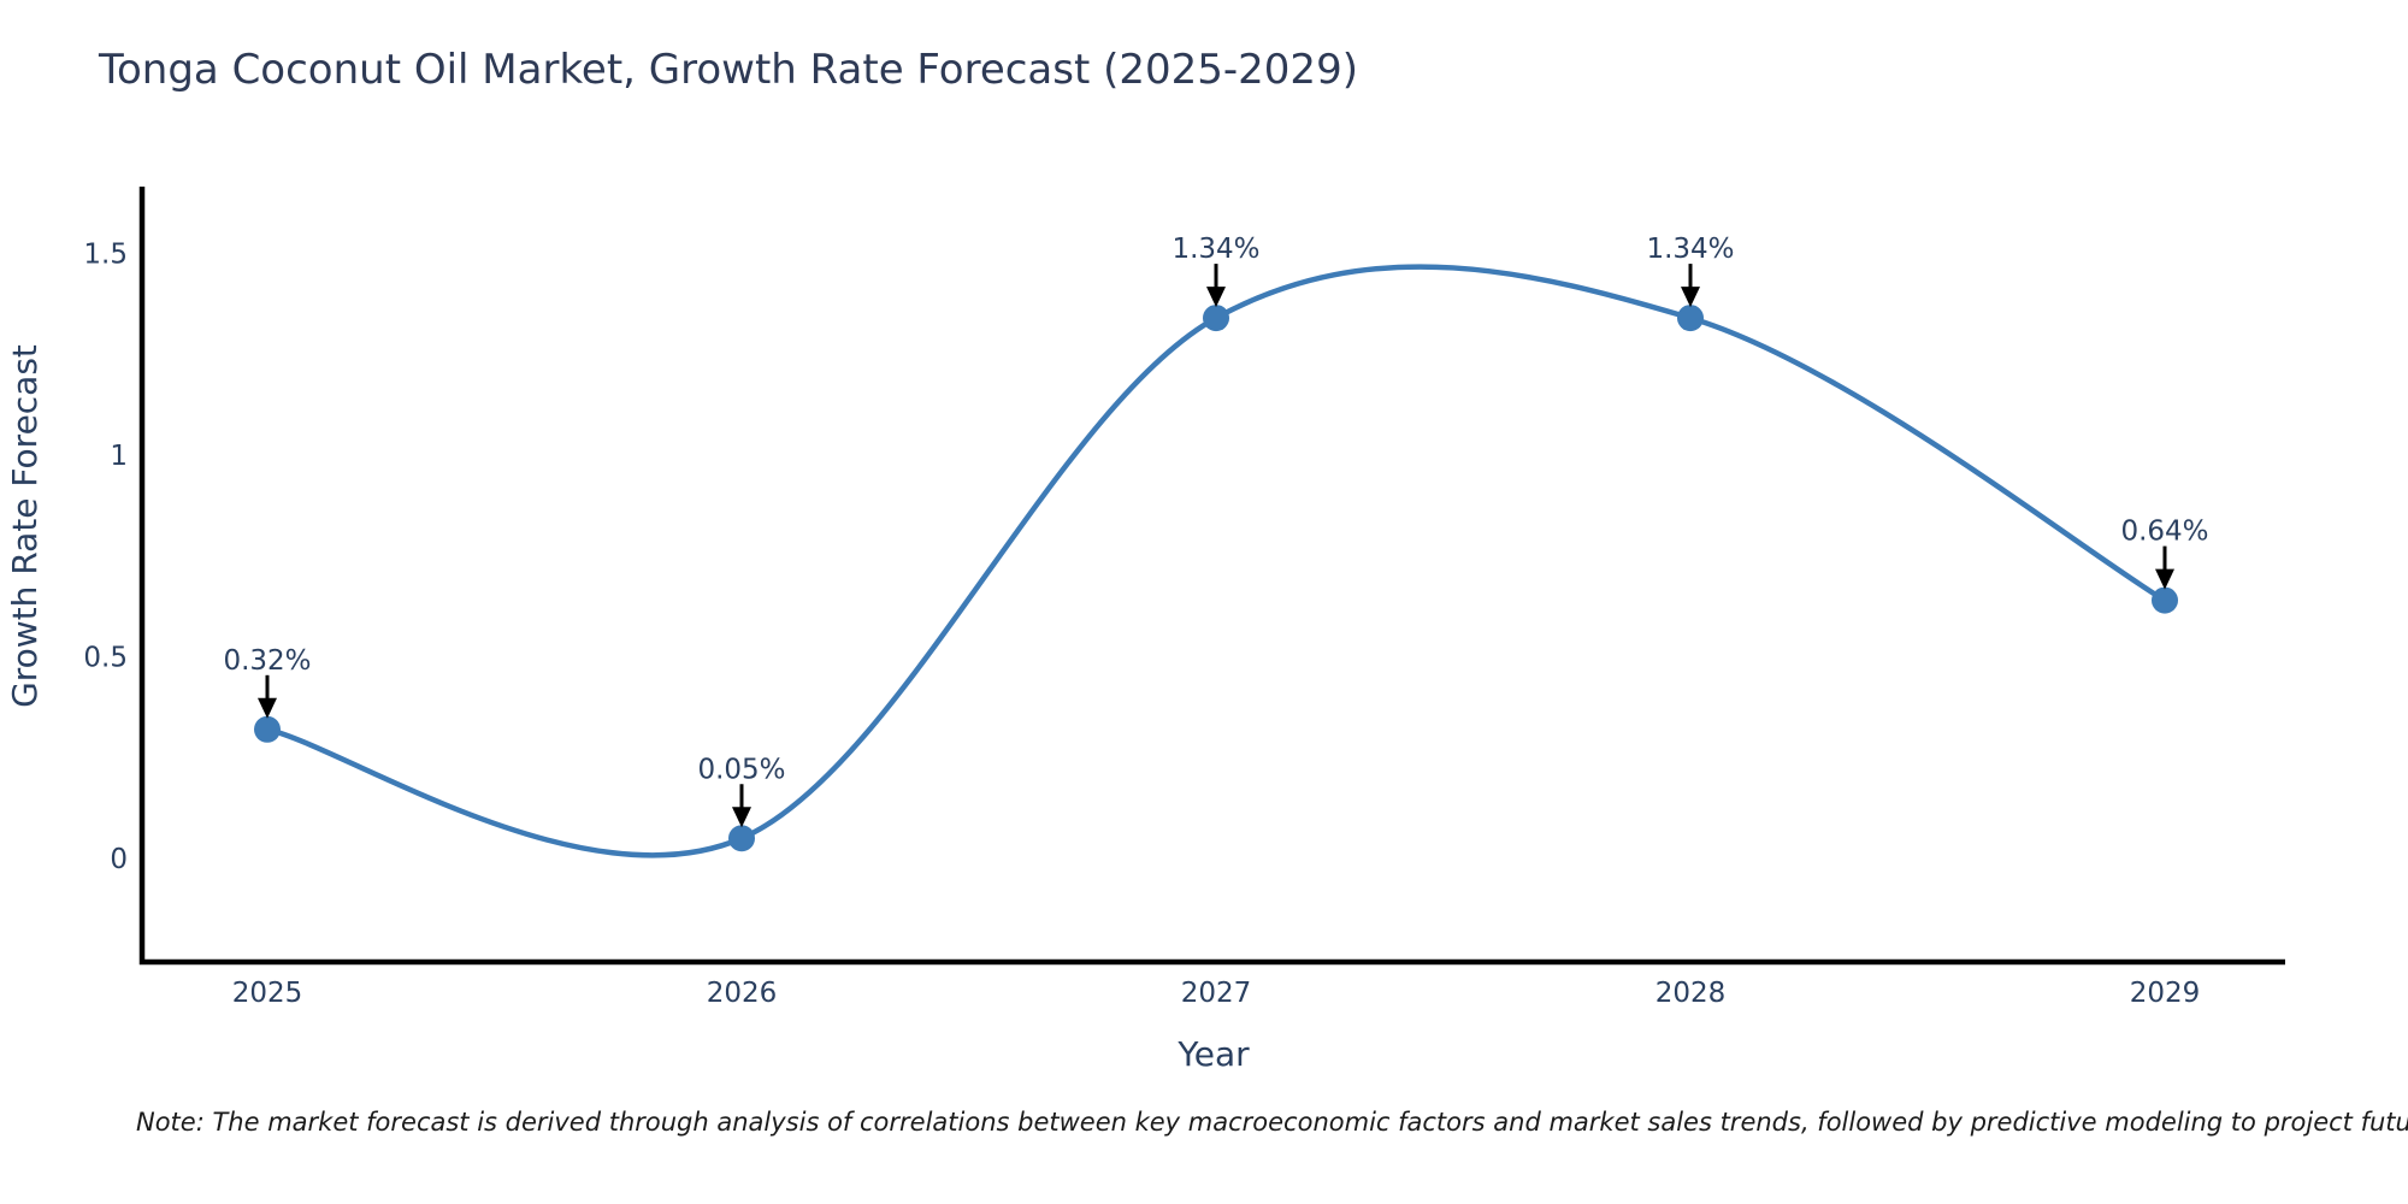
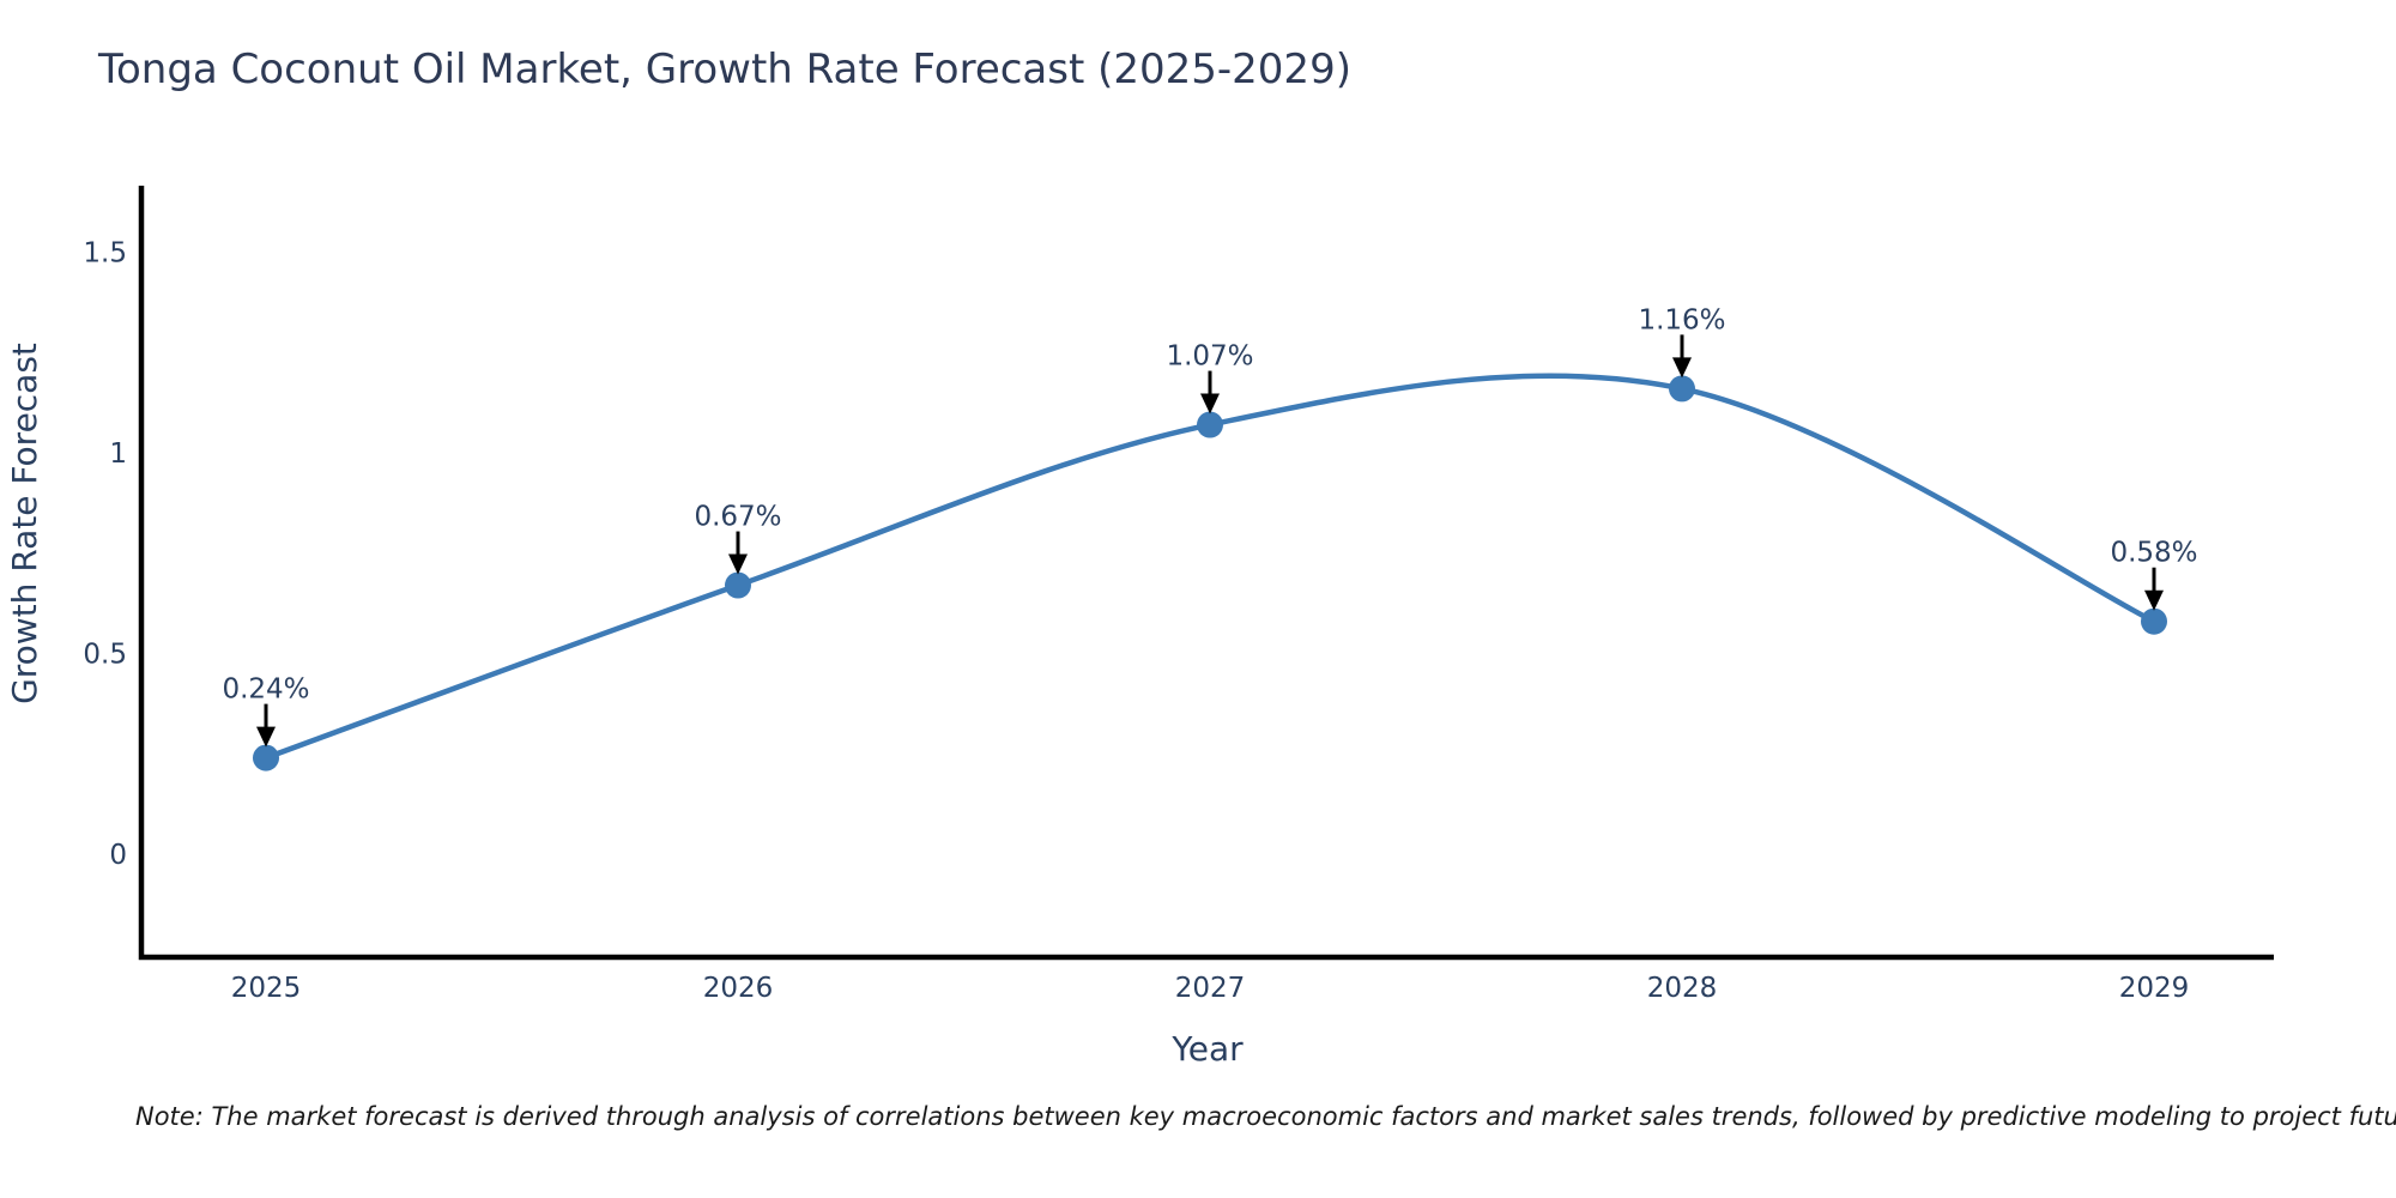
2025: 0.32% -> 0.24%
2026: 0.05% -> 0.67%
2027: 1.34% -> 1.07%
2028: 1.34% -> 1.16%
2029: 0.64% -> 0.58%
